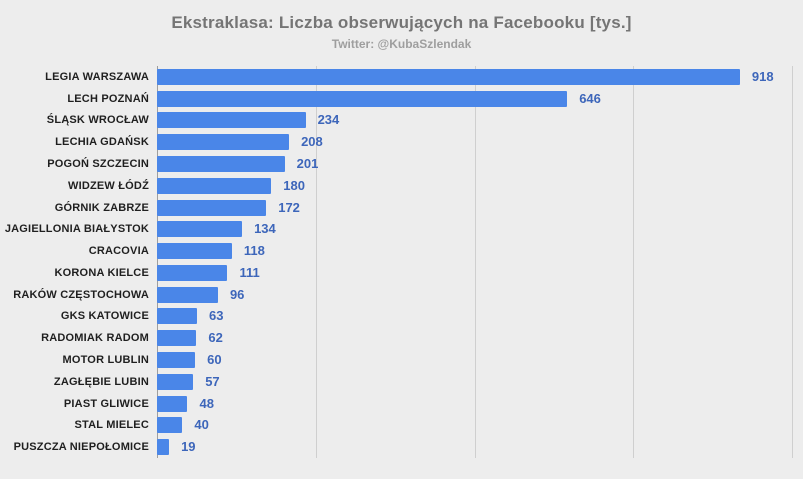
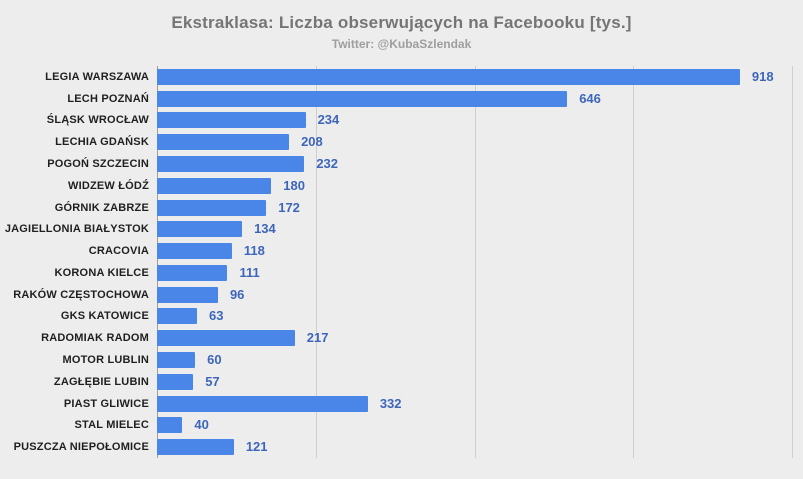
POGOŃ SZCZECIN: 201 -> 232
RADOMIAK RADOM: 62 -> 217
PIAST GLIWICE: 48 -> 332
PUSZCZA NIEPOŁOMICE: 19 -> 121
